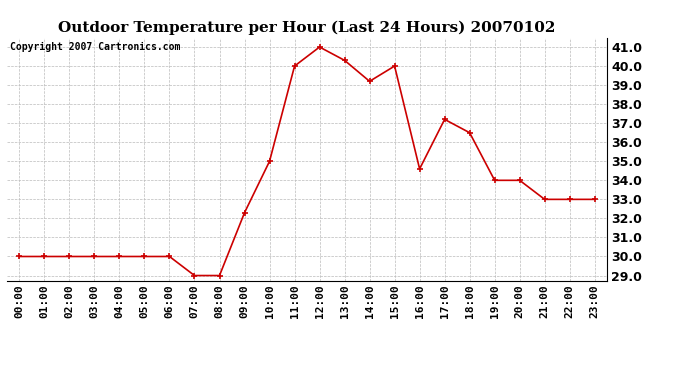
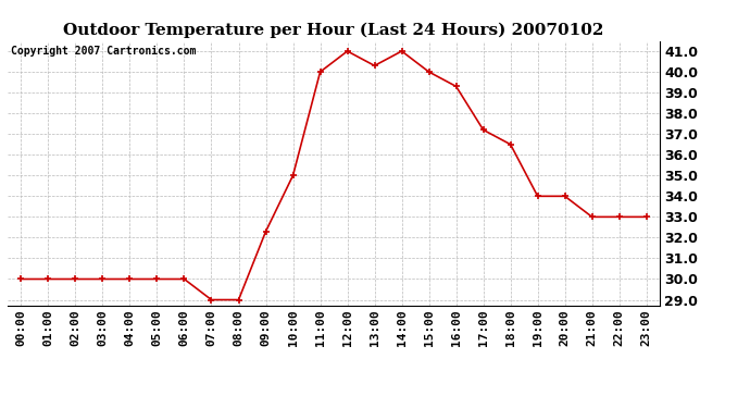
14:00: 39.2 -> 41.0
16:00: 34.6 -> 39.3
